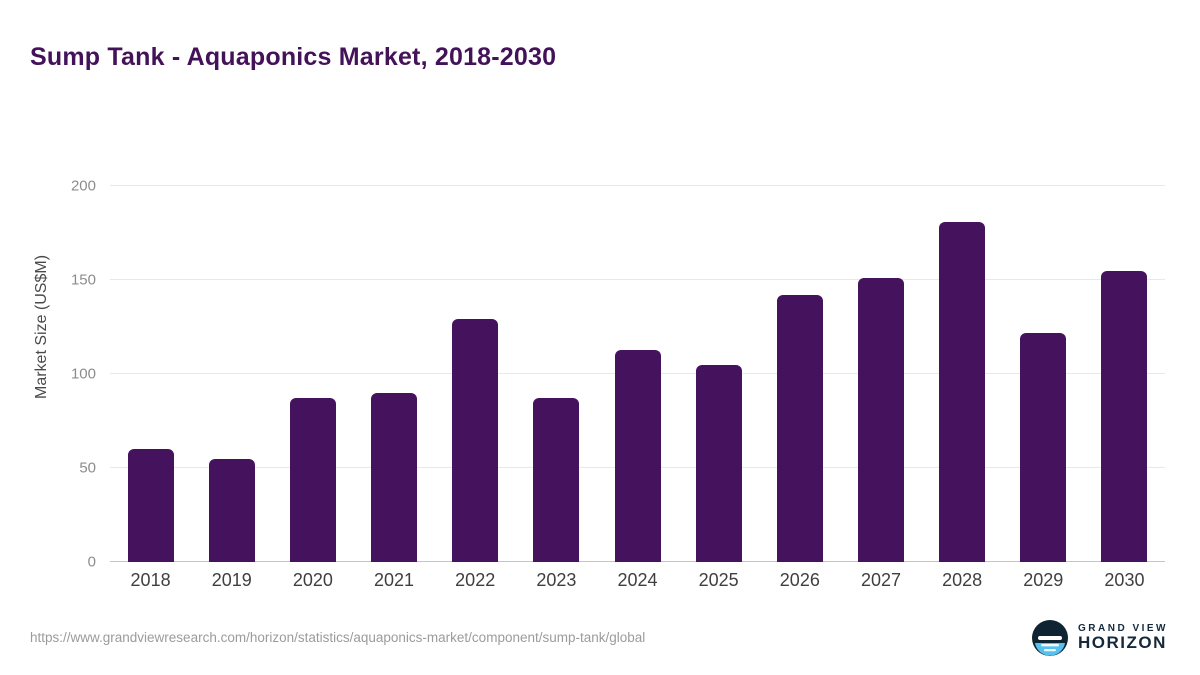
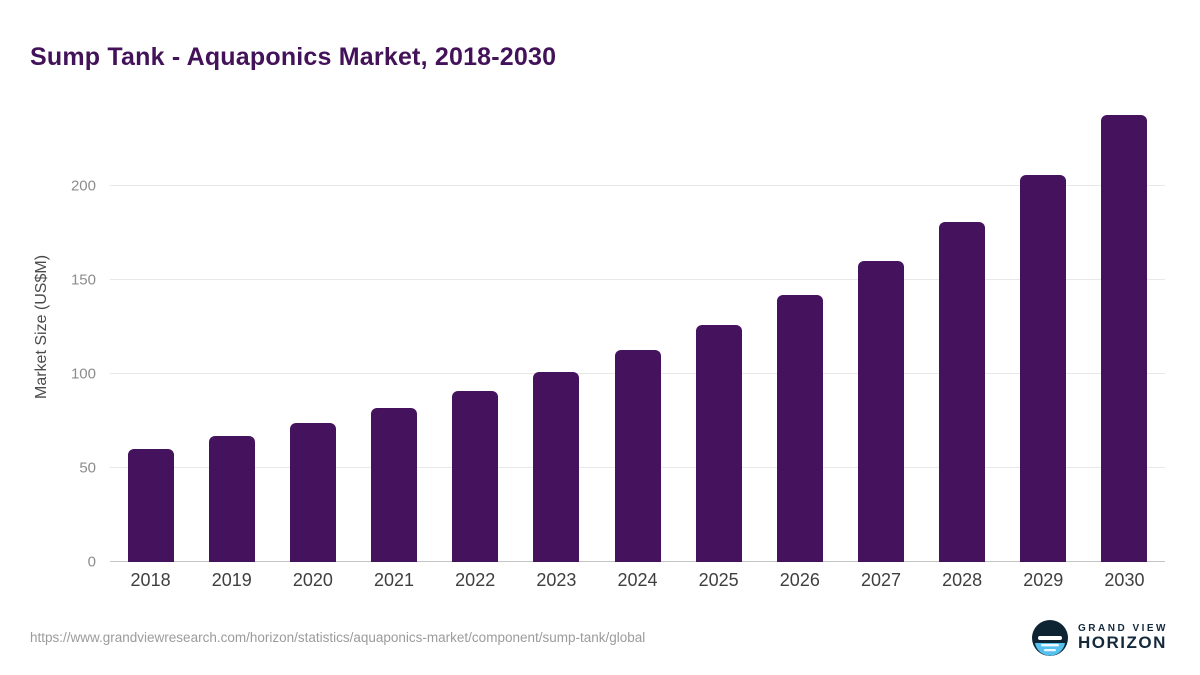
2019: 55 -> 67
2020: 87 -> 74
2021: 90 -> 82
2022: 129 -> 91
2023: 87 -> 101
2025: 105 -> 126
2027: 151 -> 160
2029: 122 -> 206
2030: 155 -> 238
